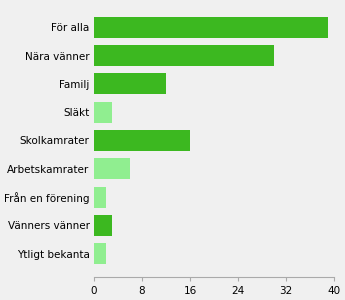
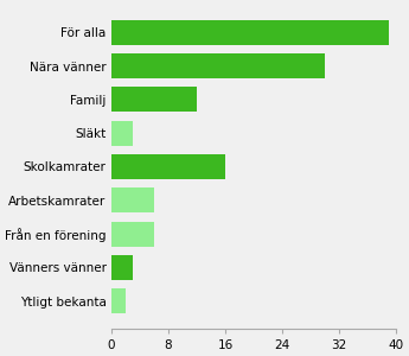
Från en förening: 2 -> 6
